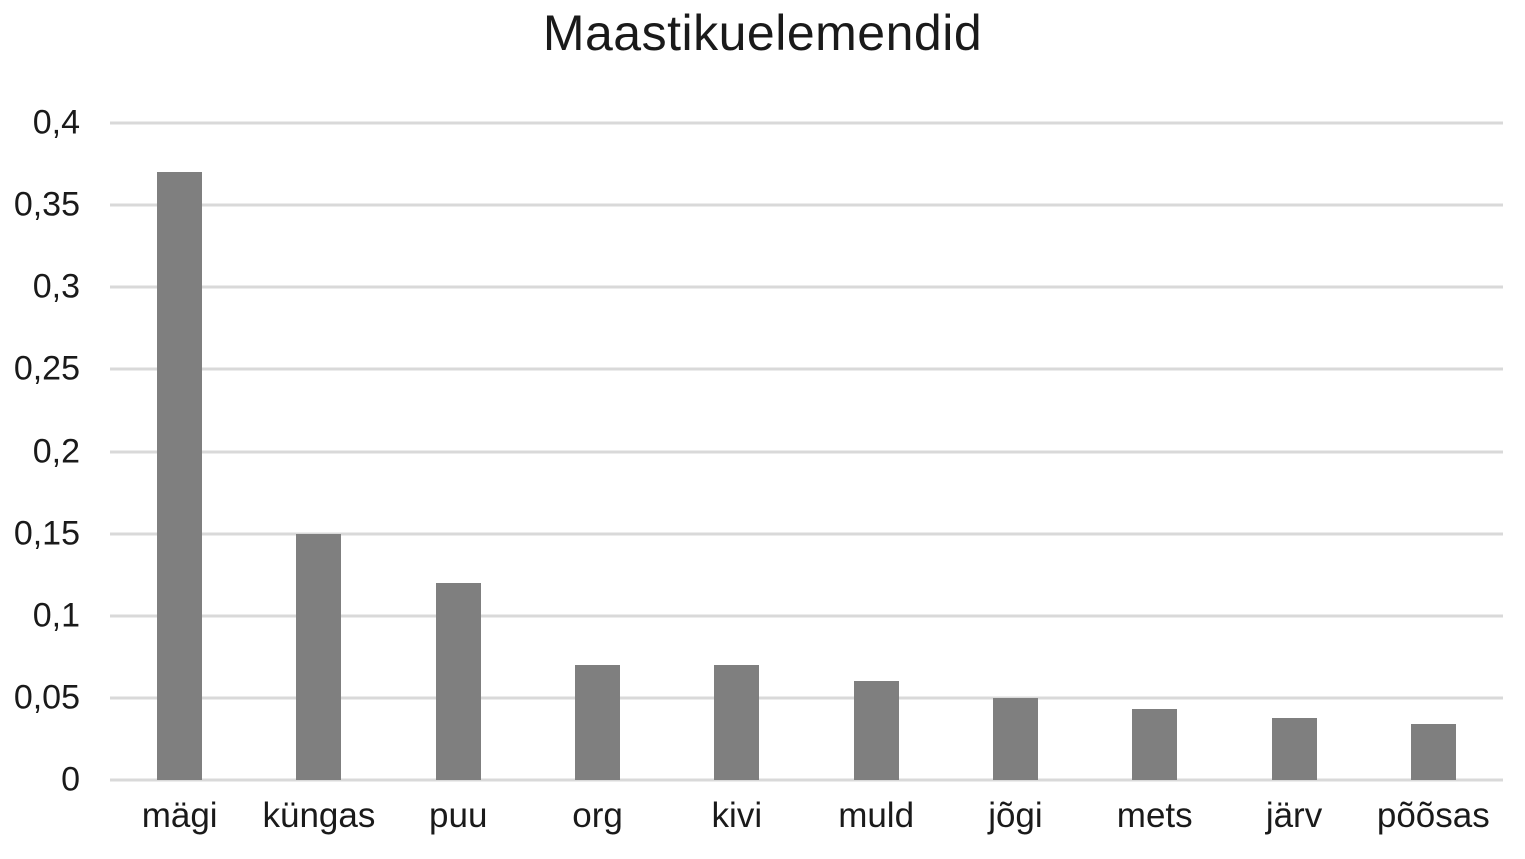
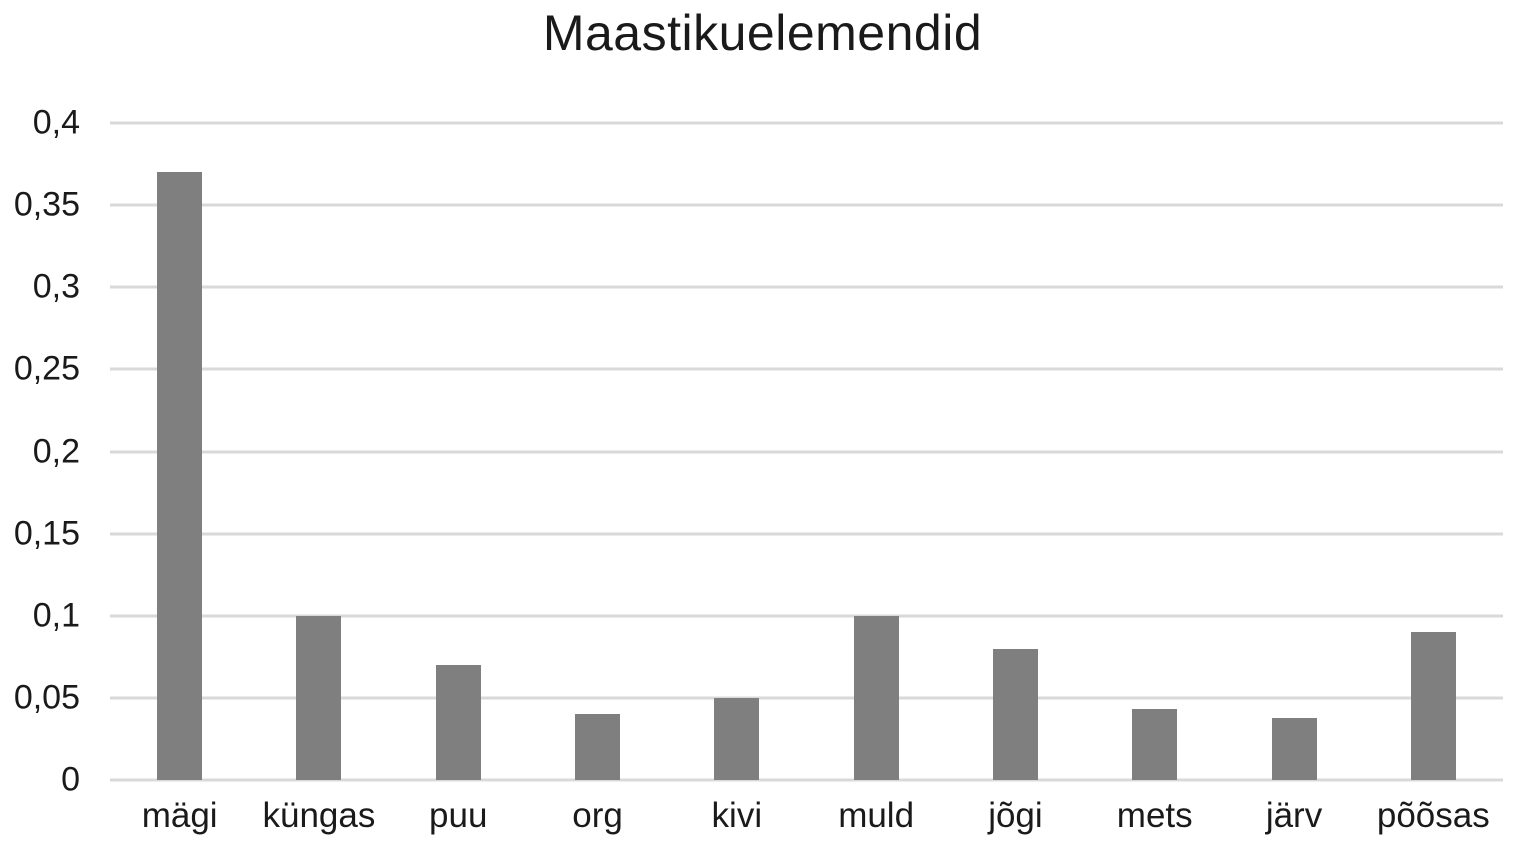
küngas: 0,15 -> 0,10
puu: 0,12 -> 0,07
org: 0,07 -> 0,04
kivi: 0,07 -> 0,05
muld: 0,06 -> 0,10
jõgi: 0,05 -> 0,08
põõsas: 0,03 -> 0,09
